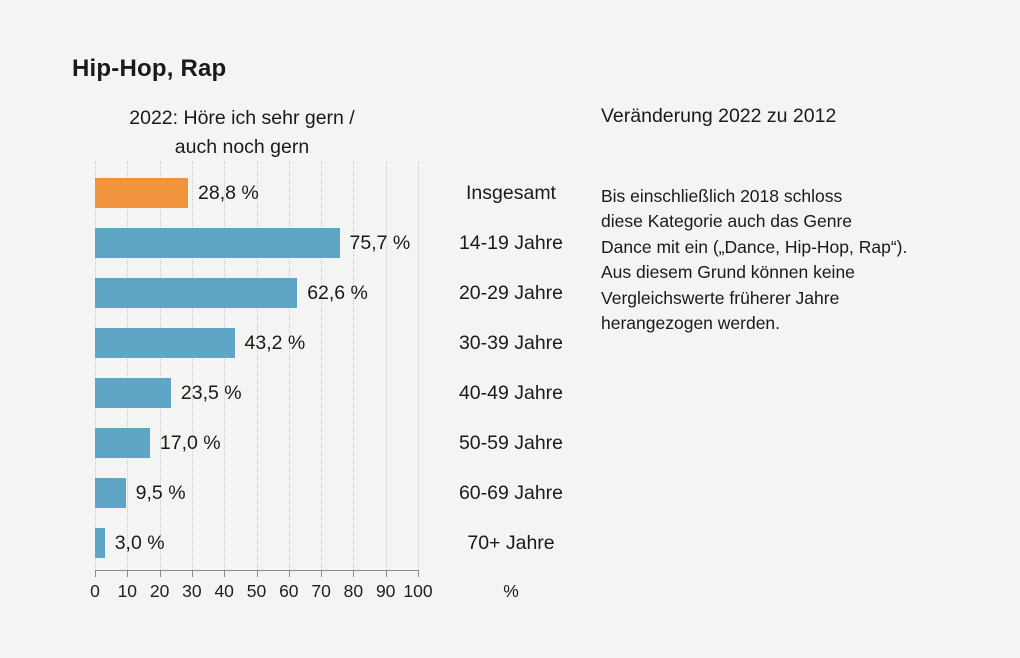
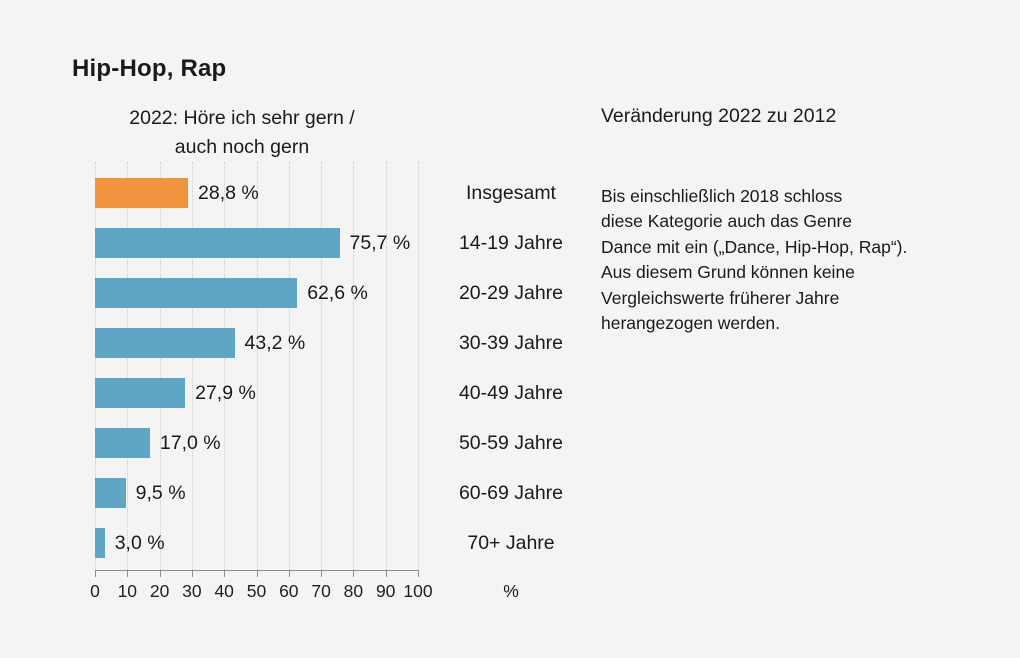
40-49 Jahre: 23,5 -> 27,9
